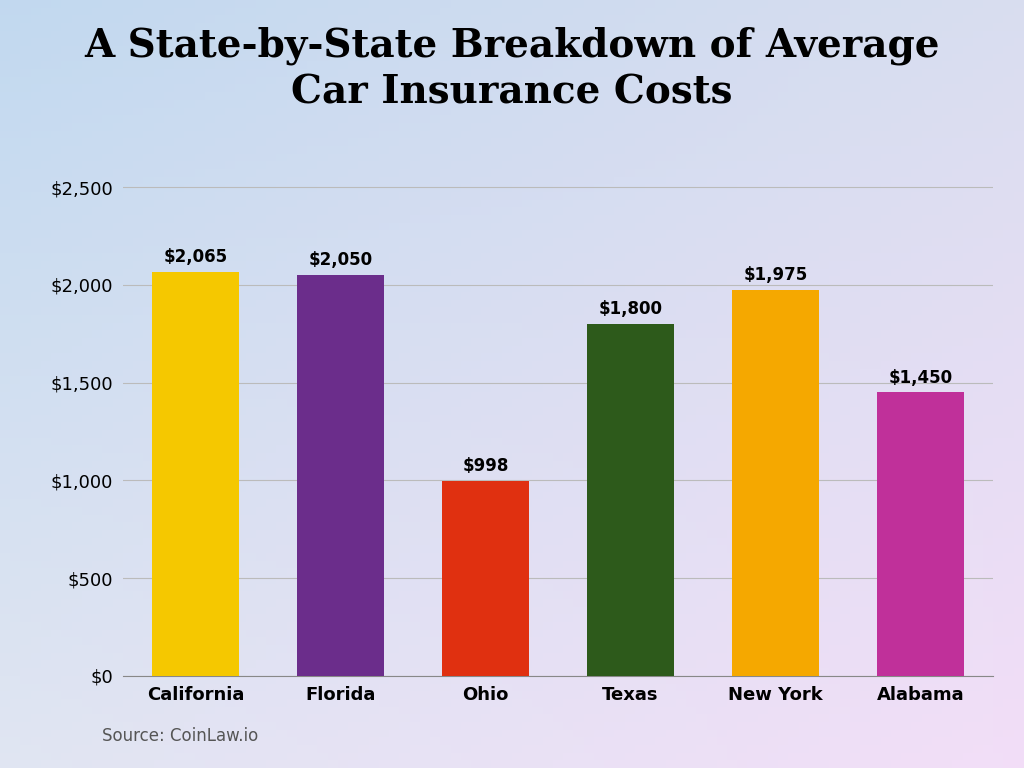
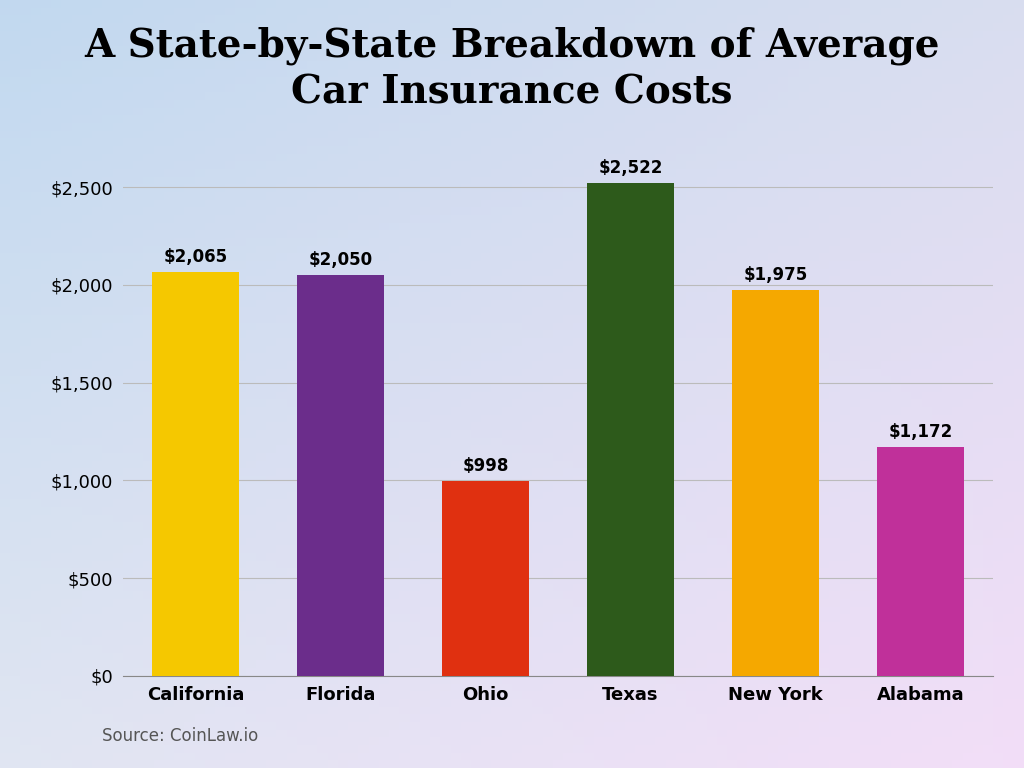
Texas: $1,800 -> $2,522
Alabama: $1,450 -> $1,172
